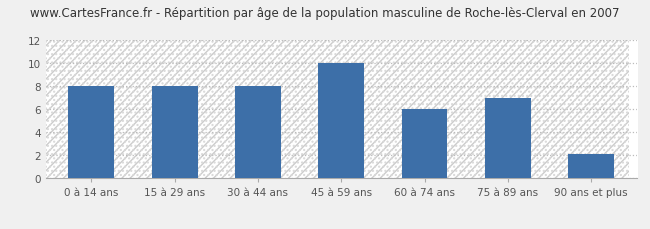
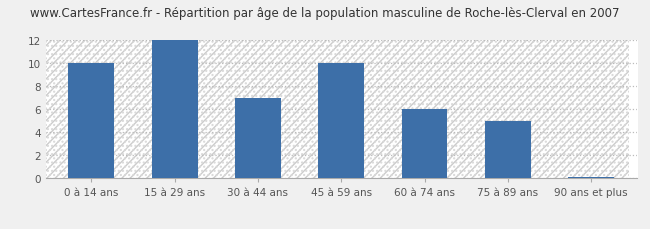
0 à 14 ans: 8.0 -> 10.0
15 à 29 ans: 8.0 -> 12.0
30 à 44 ans: 8.0 -> 7.0
75 à 89 ans: 7.0 -> 5.0
90 ans et plus: 2.1 -> 0.1
